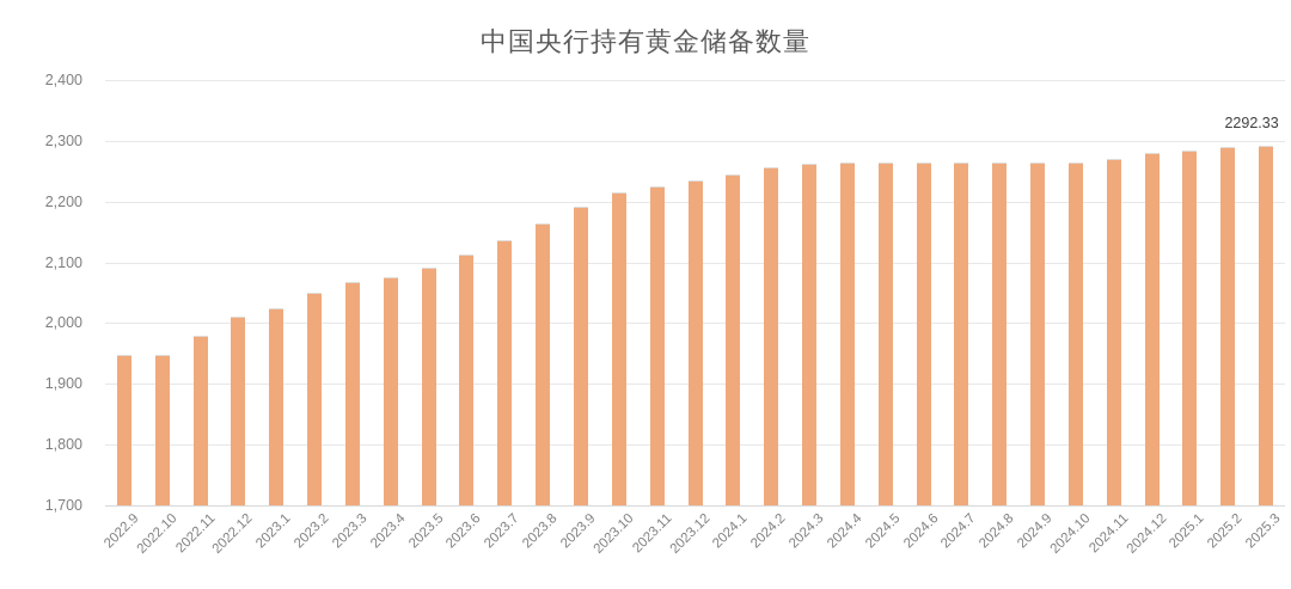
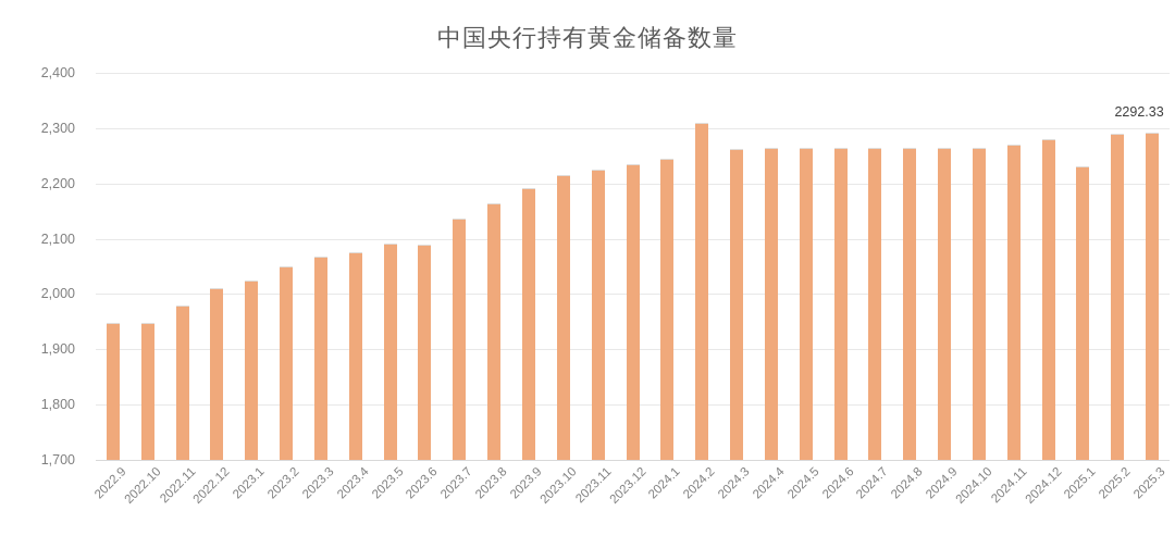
2023.6: 2110 -> 2090
2024.2: 2260 -> 2310
2025.1: 2280 -> 2230
